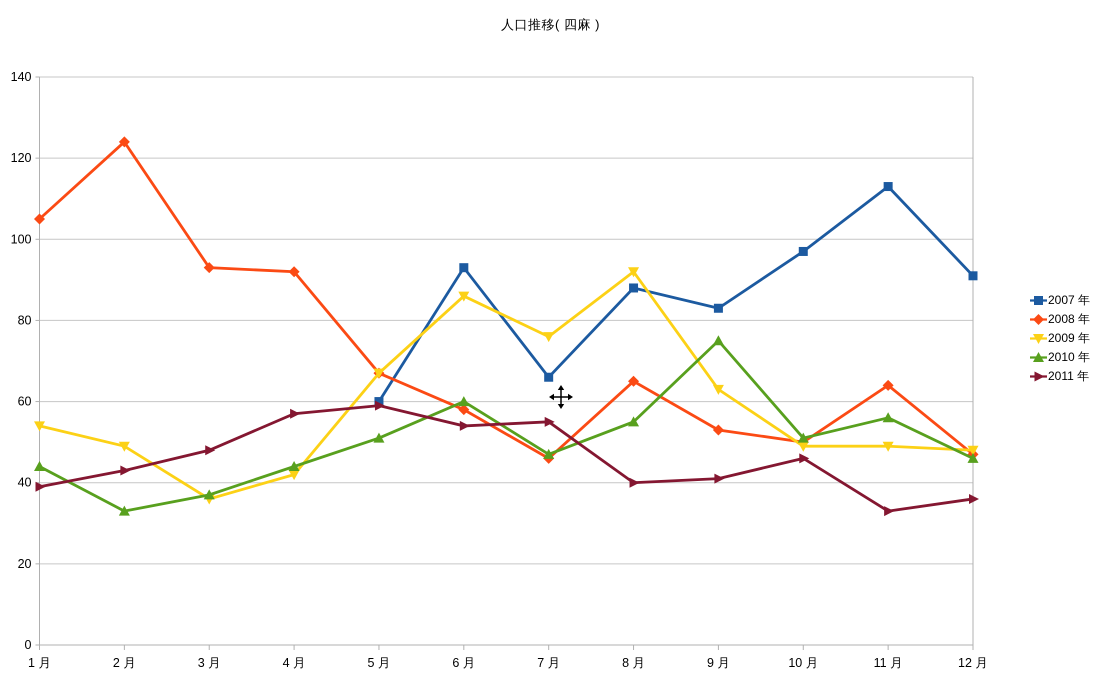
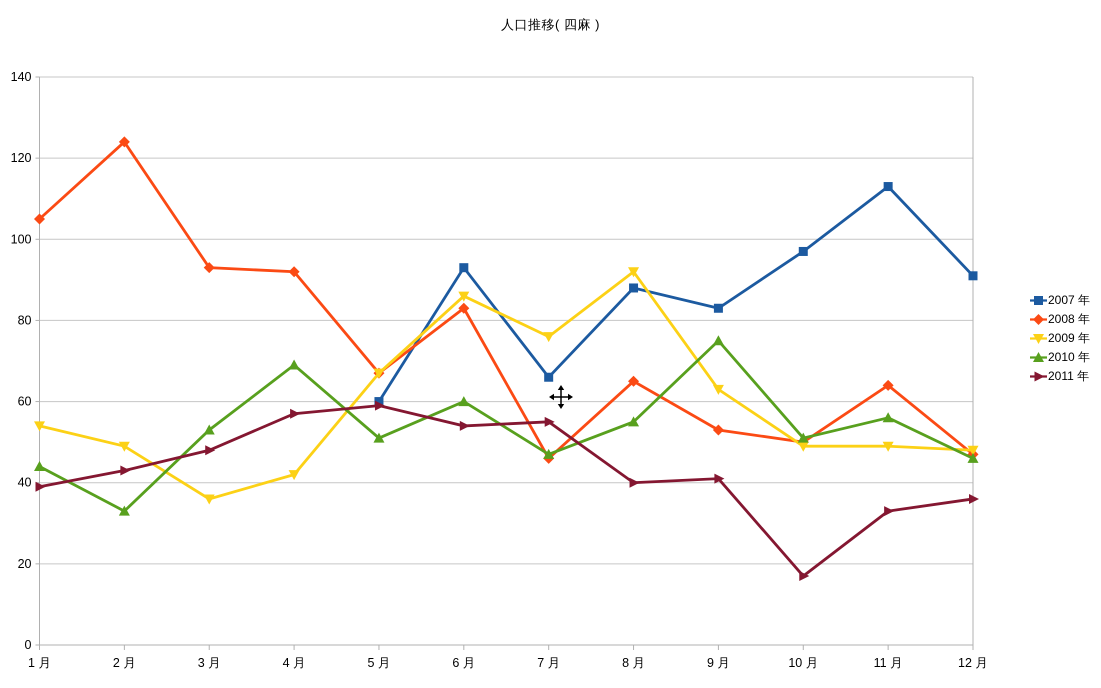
2010 年/3 月: 37 -> 53
2010 年/4 月: 44 -> 69
2008 年/6 月: 58 -> 83
2011 年/10 月: 46 -> 17
